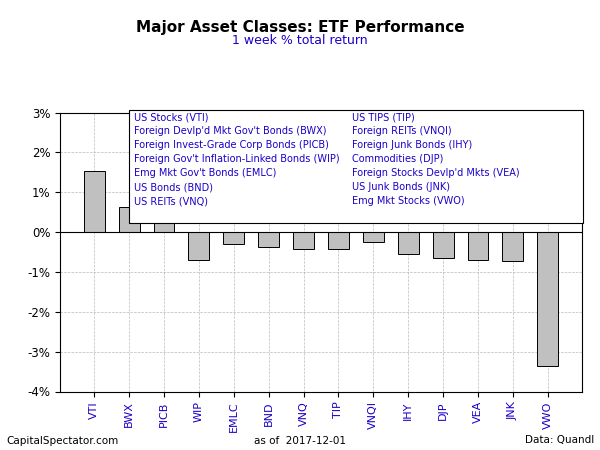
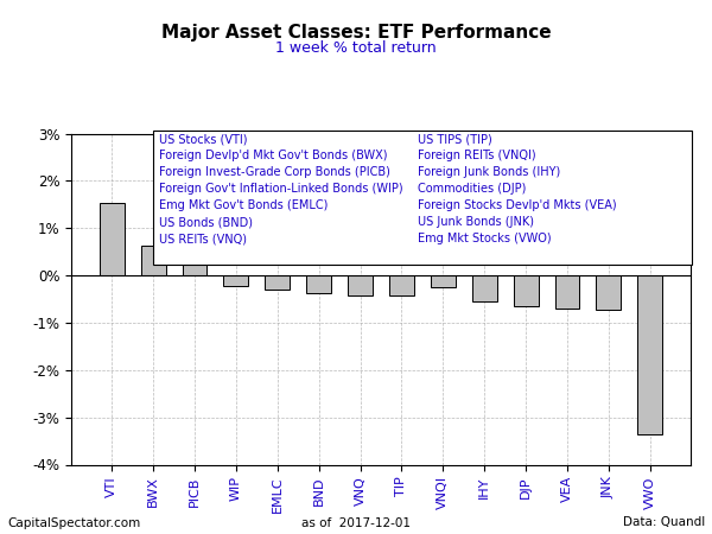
WIP: -0.70% -> -0.22%
